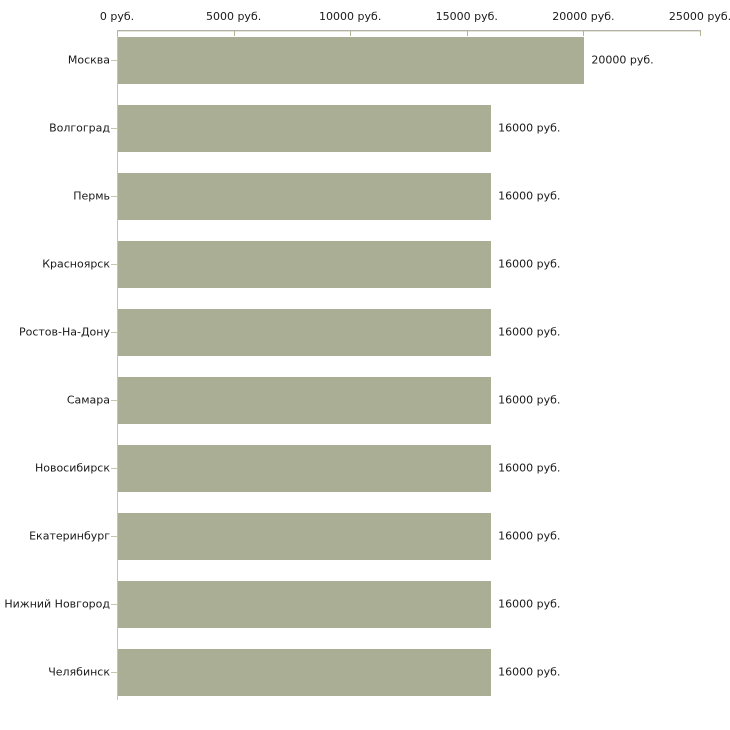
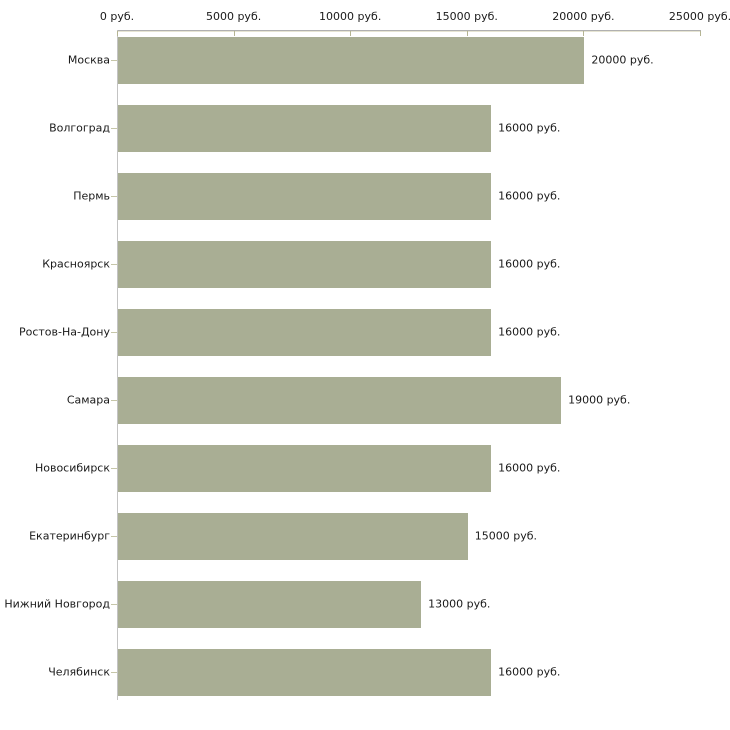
Самара: 16000 -> 19000
Екатеринбург: 16000 -> 15000
Нижний Новгород: 16000 -> 13000
